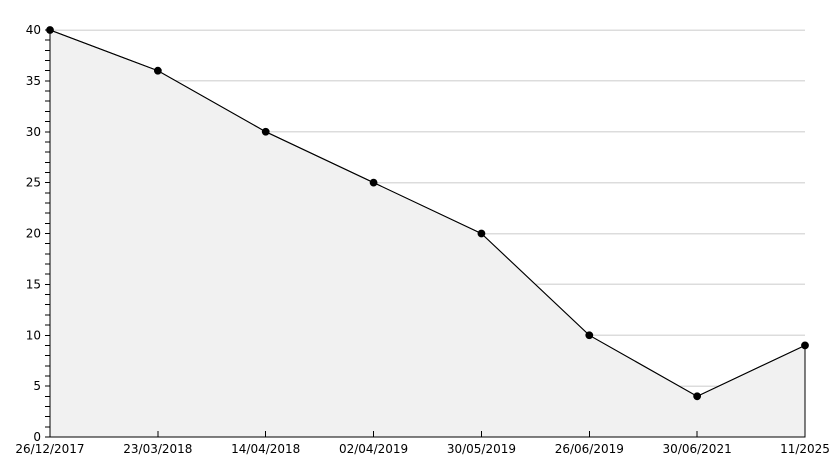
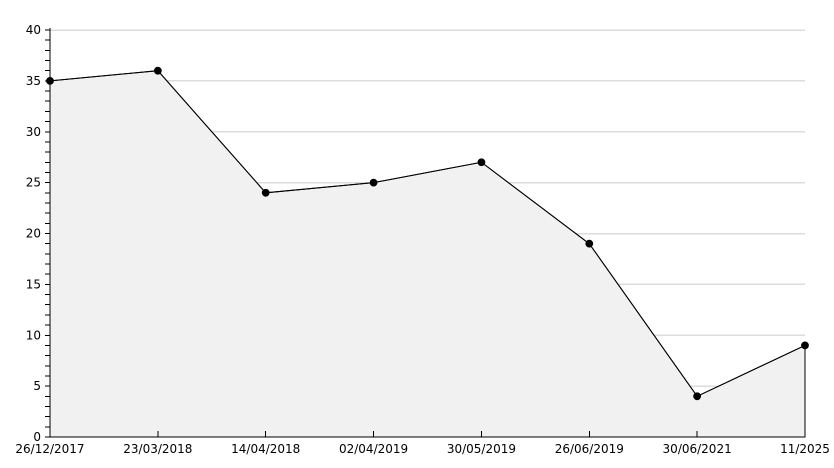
26/12/2017: 40 -> 35
14/04/2018: 30 -> 24
30/05/2019: 20 -> 27
26/06/2019: 10 -> 19
